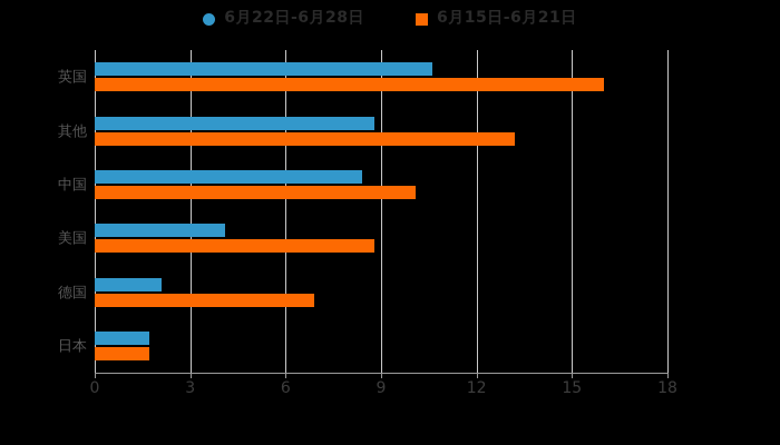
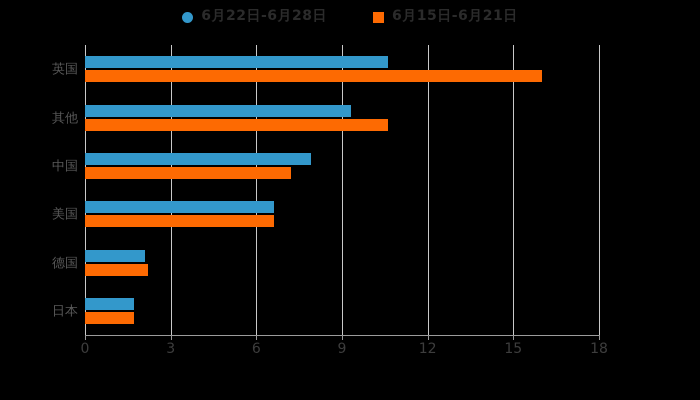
6月22日-6月28日/其他: 8.8 -> 9.3
6月15日-6月21日/其他: 13.2 -> 10.6
6月22日-6月28日/中国: 8.4 -> 7.9
6月15日-6月21日/中国: 10.1 -> 7.2
6月22日-6月28日/美国: 4.1 -> 6.6
6月15日-6月21日/美国: 8.8 -> 6.6
6月15日-6月21日/德国: 6.9 -> 2.2
